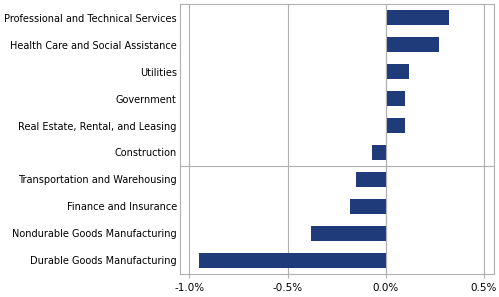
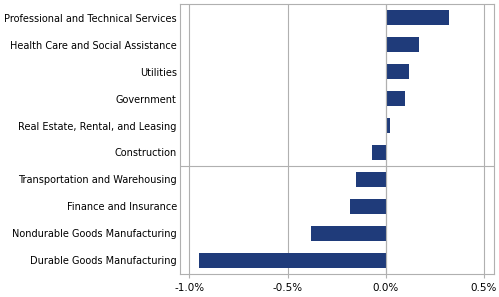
Health Care and Social Assistance: 0.27% -> 0.17%
Real Estate, Rental, and Leasing: 0.10% -> 0.02%
